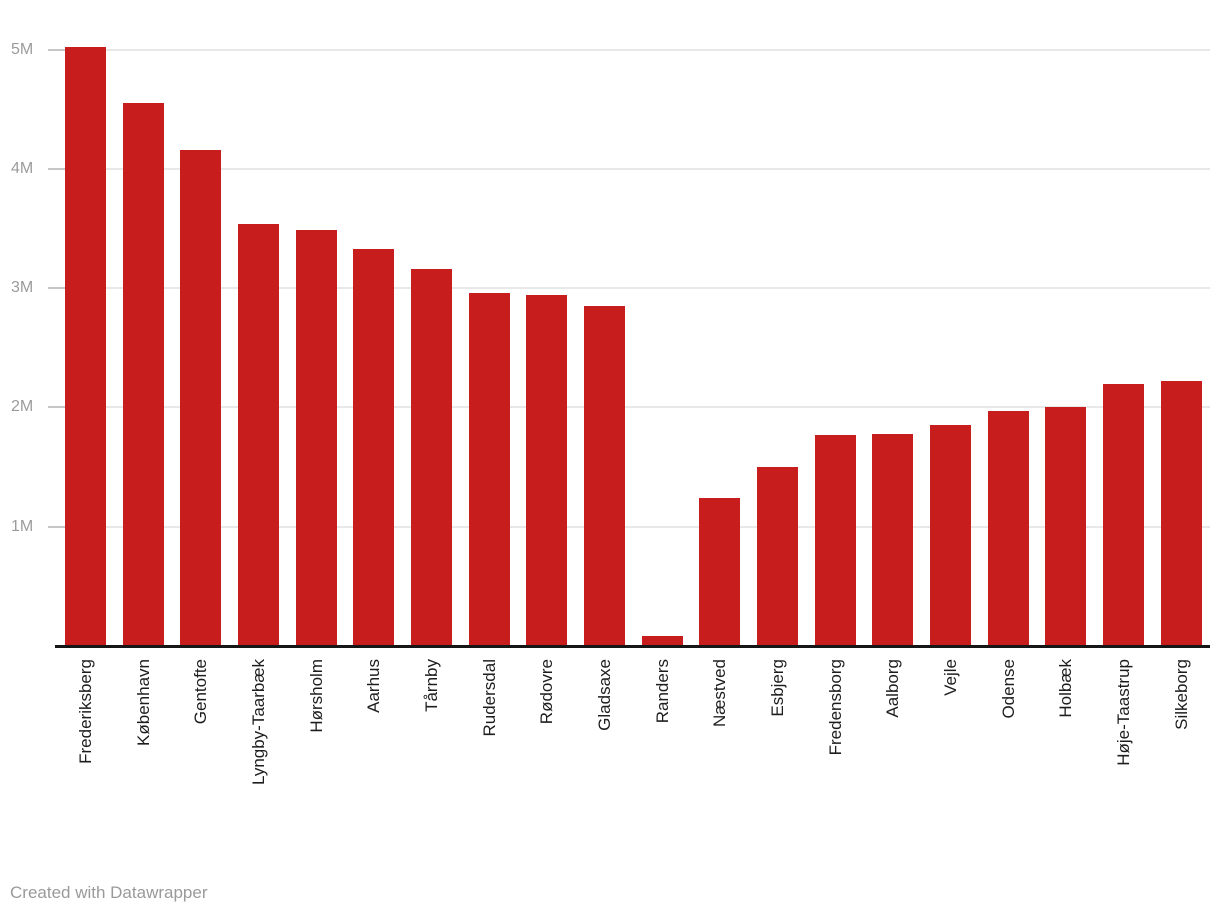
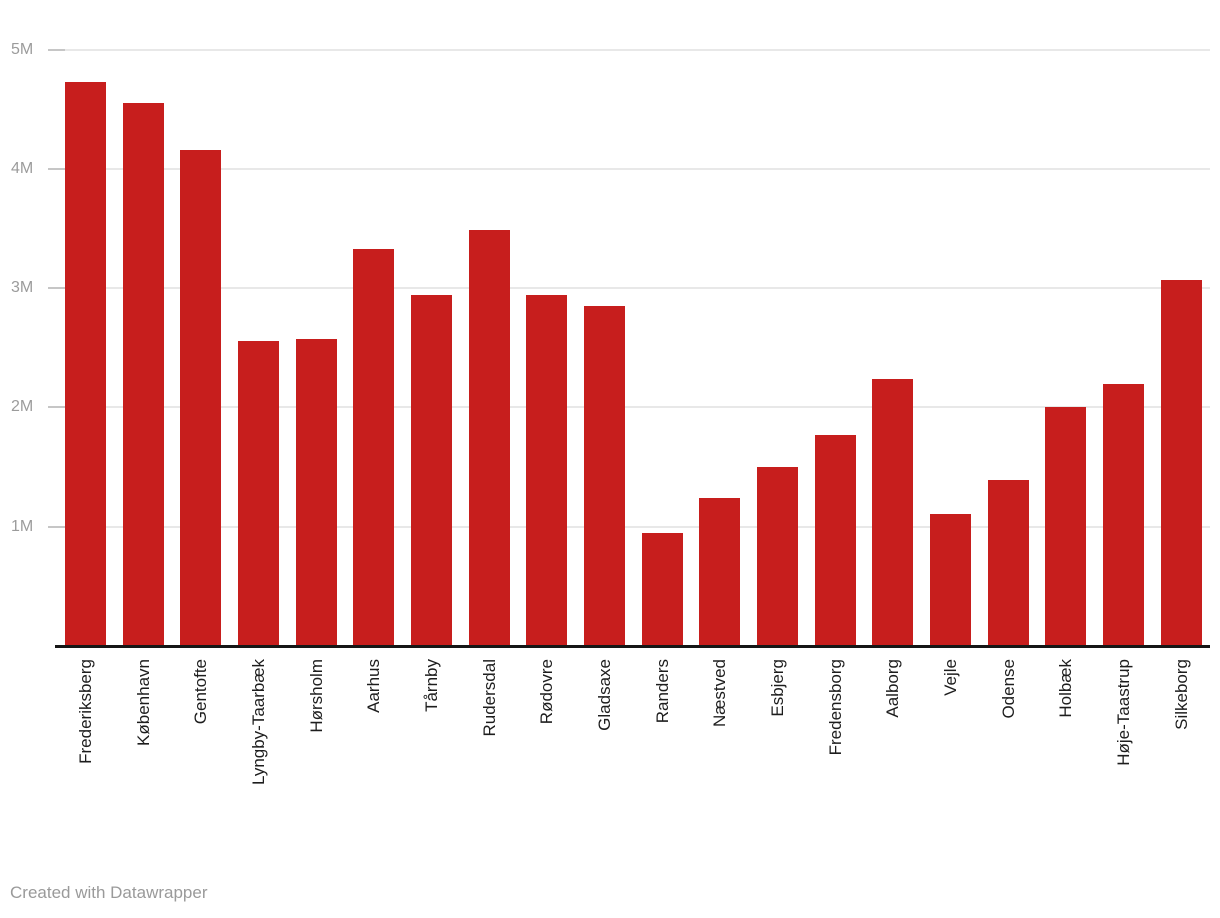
Frederiksberg: 5.02M -> 4.73M
Lyngby-Taarbæk: 3.54M -> 2.56M
Hørsholm: 3.49M -> 2.57M
Tårnby: 3.16M -> 2.94M
Rudersdal: 2.96M -> 3.49M
Randers: 0.08M -> 0.95M
Aalborg: 1.78M -> 2.24M
Vejle: 1.85M -> 1.11M
Odense: 1.97M -> 1.39M
Silkeborg: 2.22M -> 3.07M
